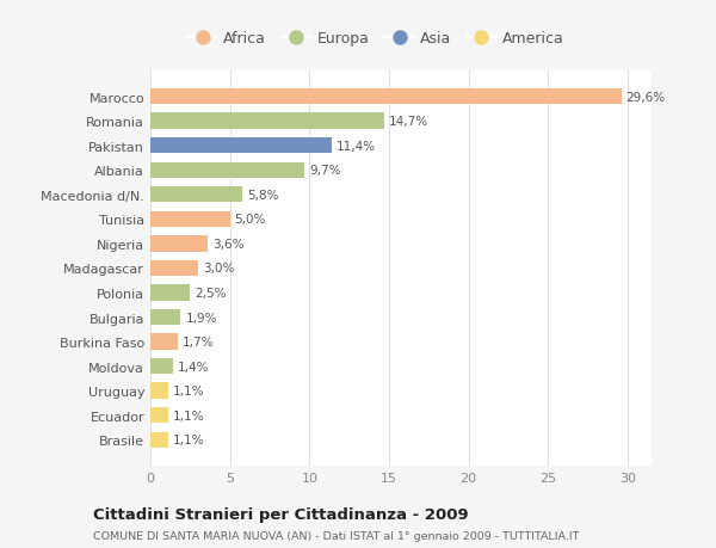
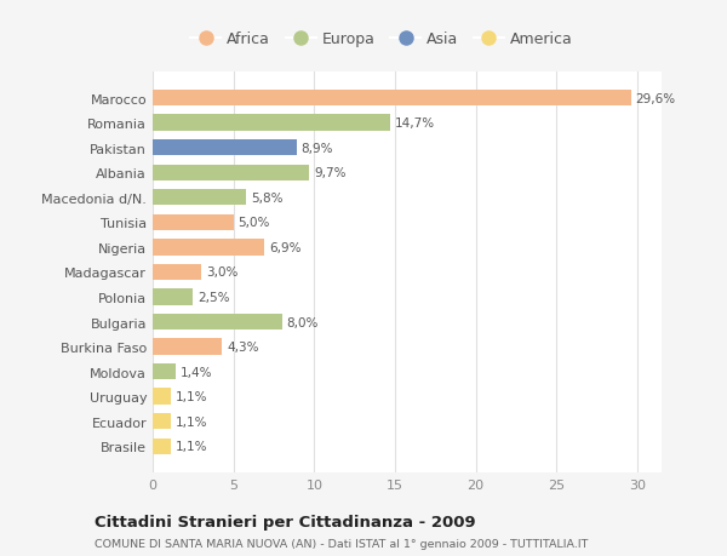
Pakistan: 11,4% -> 8,9%
Nigeria: 3,6% -> 6,9%
Bulgaria: 1,9% -> 8,0%
Burkina Faso: 1,7% -> 4,3%
